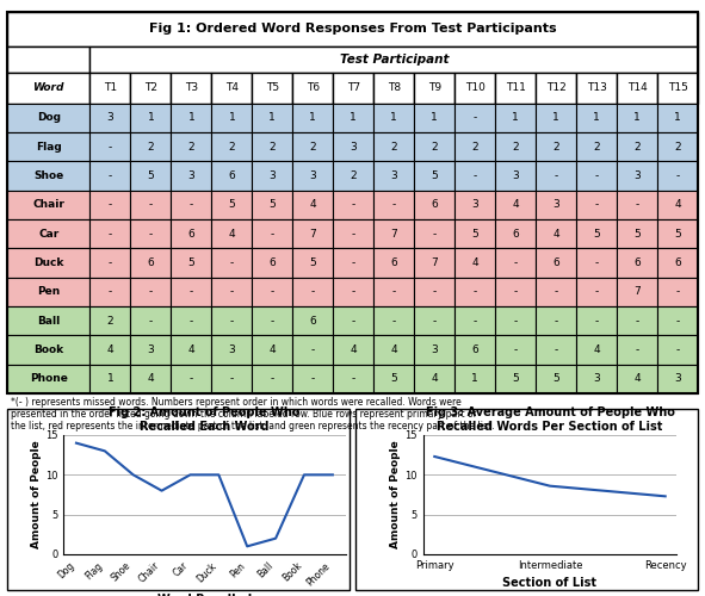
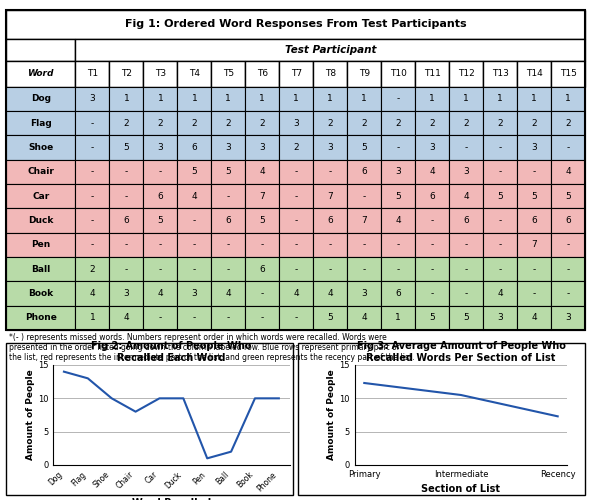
Intermediate: 8.6 -> 10.5
